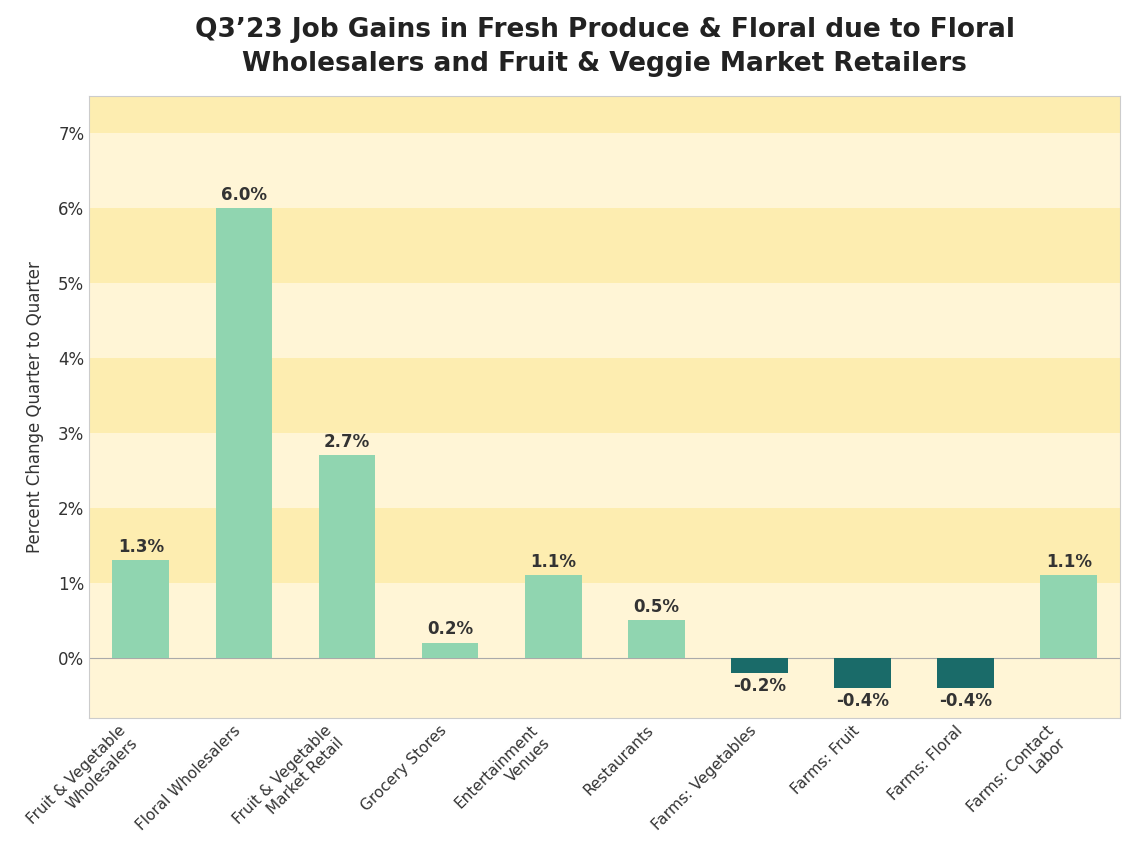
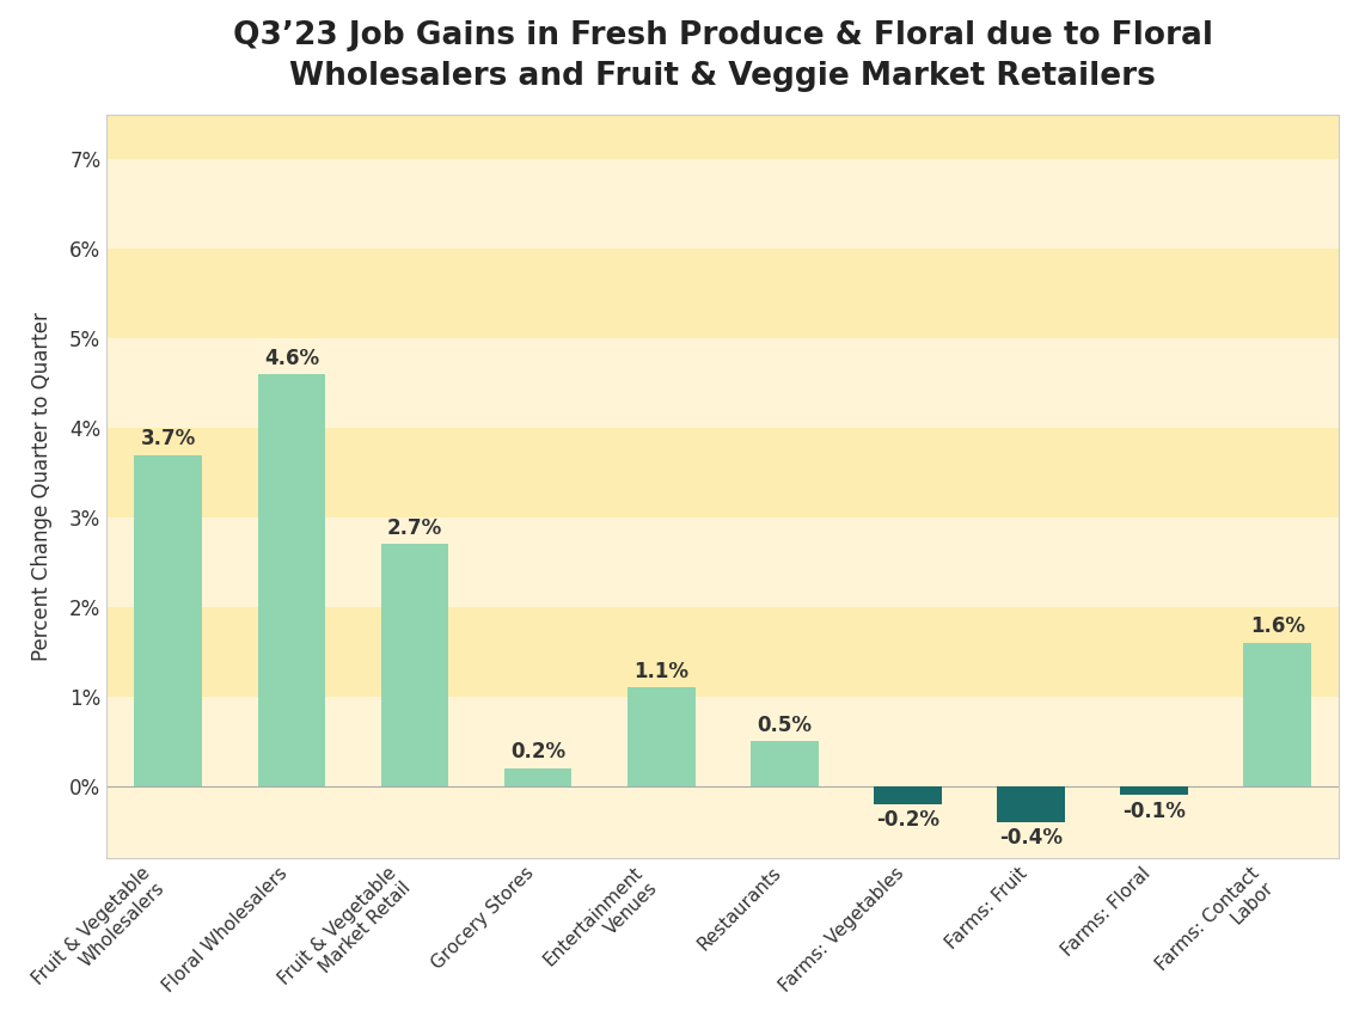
Fruit & Vegetable Wholesalers: 1.3% -> 3.7%
Floral Wholesalers: 6.0% -> 4.6%
Farms: Floral: -0.4% -> -0.1%
Farms: Contact Labor: 1.1% -> 1.6%
